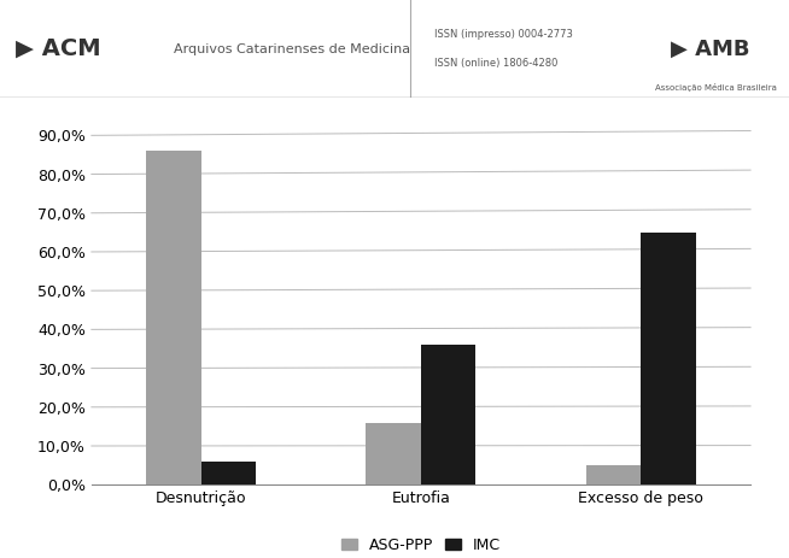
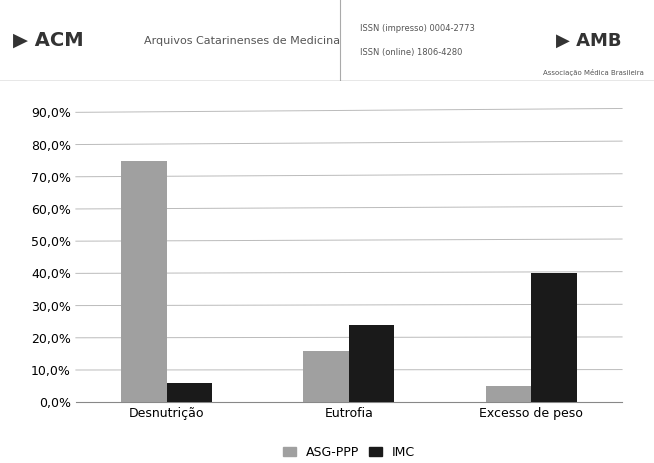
ASG-PPP/Desnutrição: 86% -> 75%
IMC/Eutrofia: 36% -> 24%
IMC/Excesso de peso: 65% -> 40%
